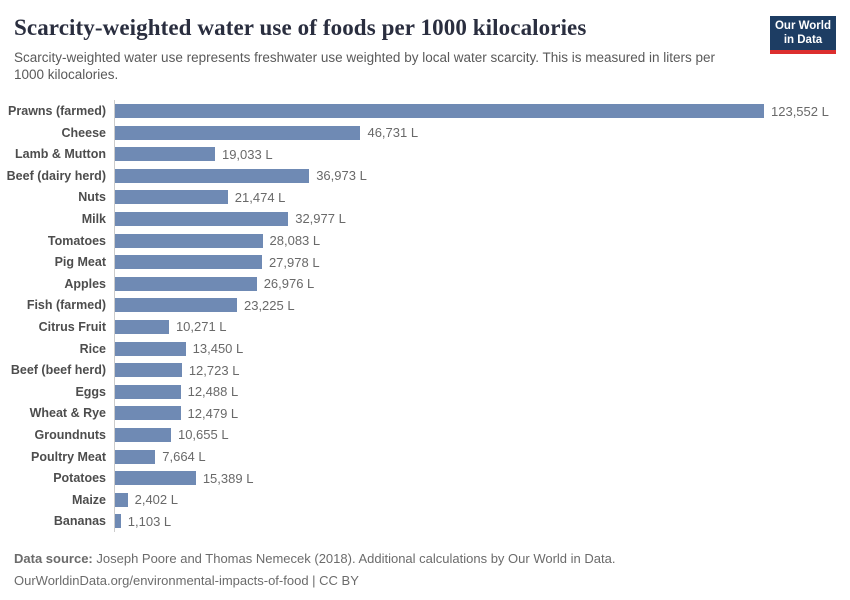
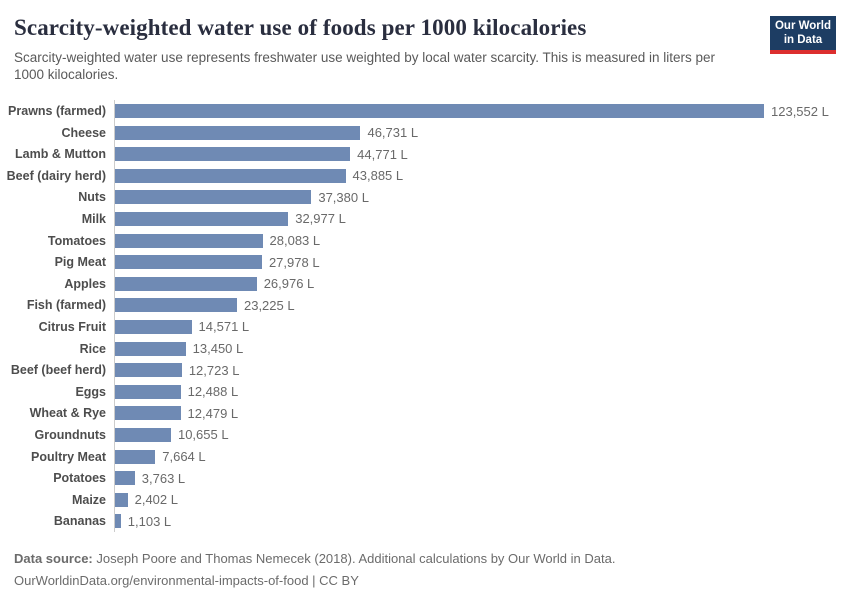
Lamb & Mutton: 19,033 -> 44,771
Beef (dairy herd): 36,973 -> 43,885
Nuts: 21,474 -> 37,380
Citrus Fruit: 10,271 -> 14,571
Potatoes: 15,389 -> 3,763
